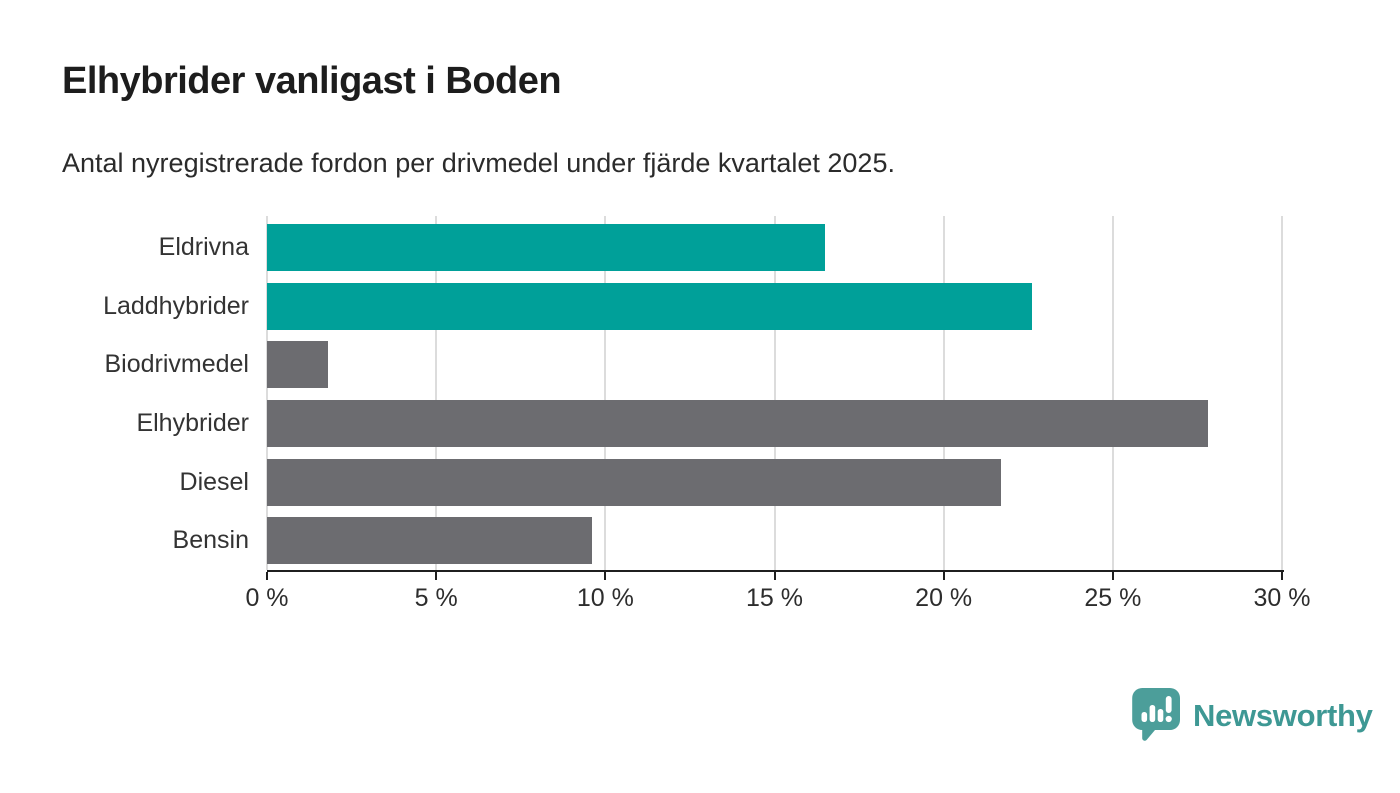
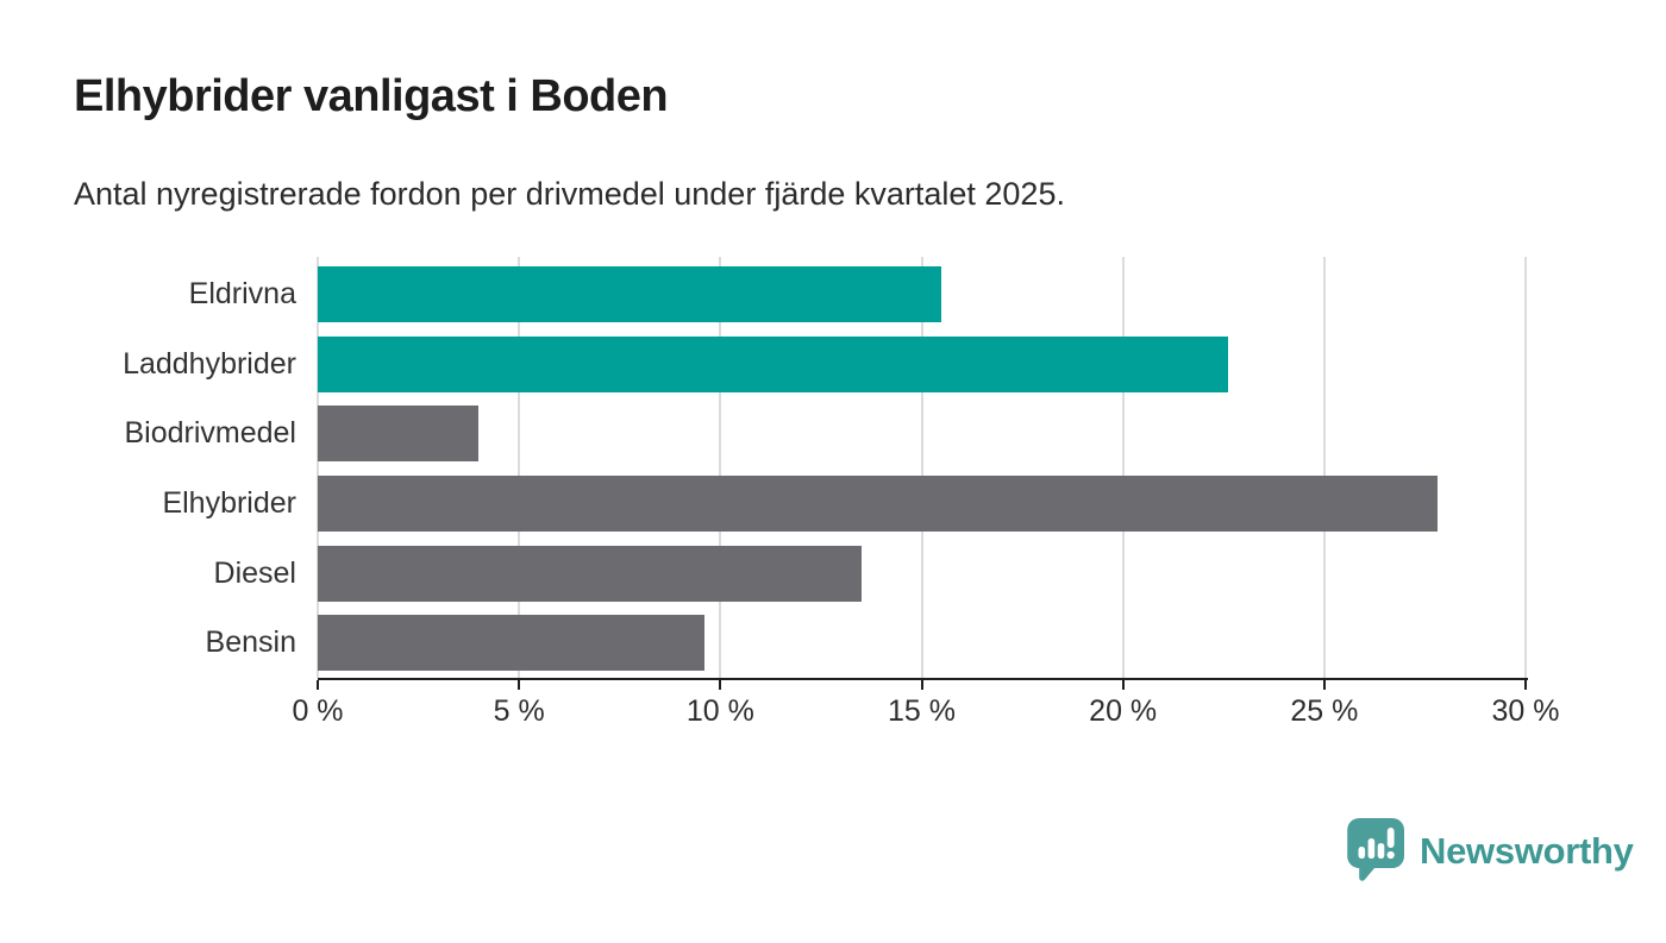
Eldrivna: 16.5% -> 15.5%
Biodrivmedel: 1.8% -> 4.0%
Diesel: 21.7% -> 13.5%
